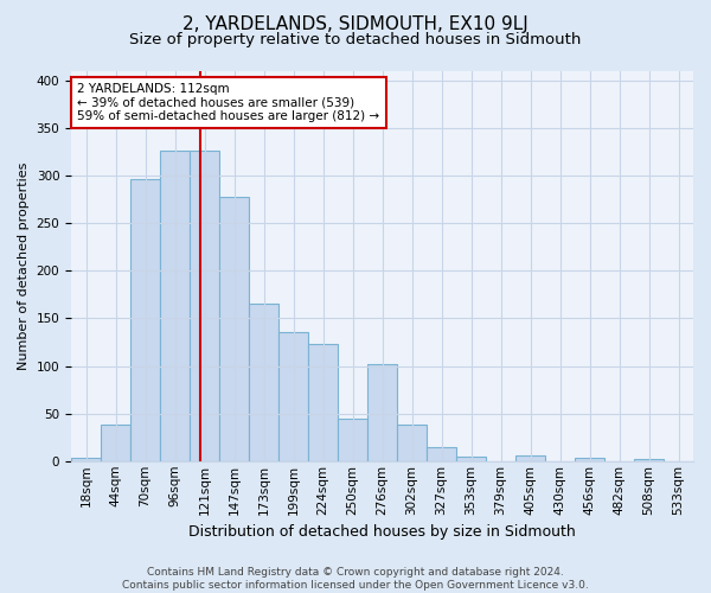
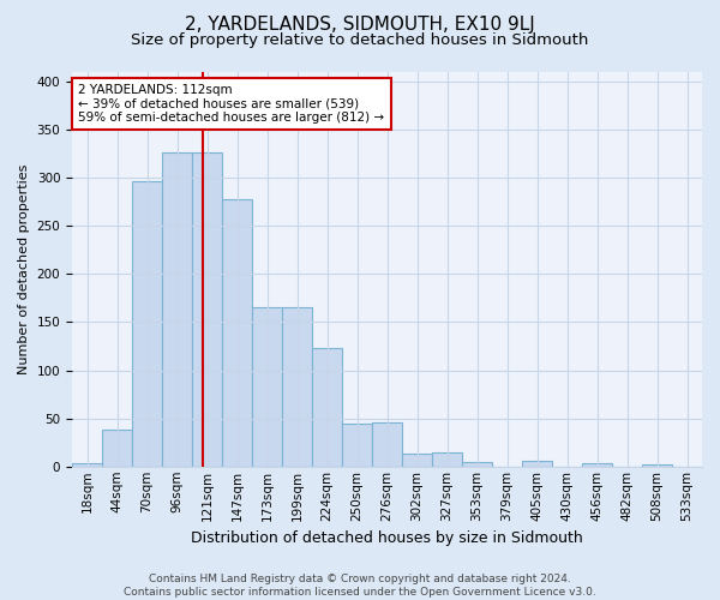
199sqm: 136 -> 166
276sqm: 102 -> 46
302sqm: 38 -> 13
